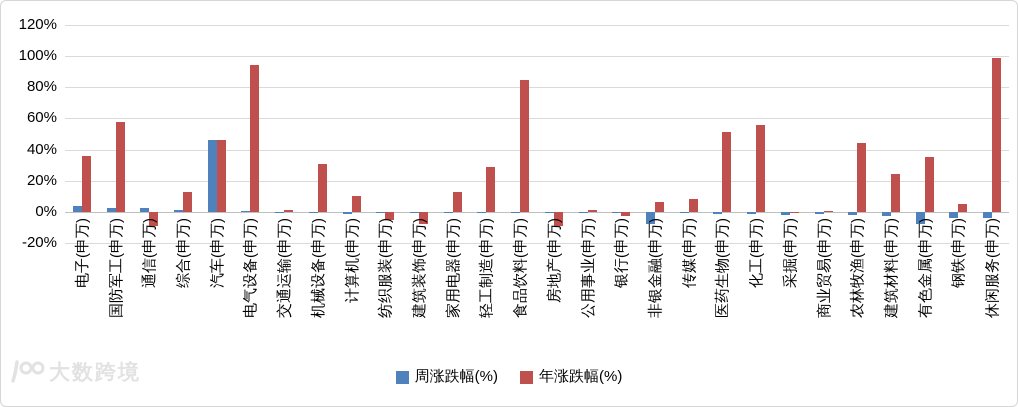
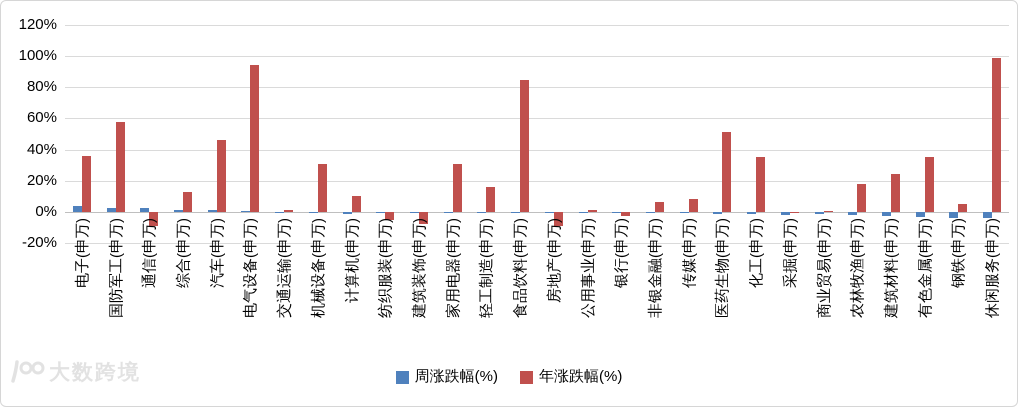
周涨跌幅(%)/汽车(申万): 46% -> 1%
年涨跌幅(%)/家用电器(申万): 13% -> 31%
年涨跌幅(%)/轻工制造(申万): 29% -> 16%
周涨跌幅(%)/非银金融(申万): -8% -> -1%
年涨跌幅(%)/化工(申万): 56% -> 35%
年涨跌幅(%)/农林牧渔(申万): 44% -> 18%
周涨跌幅(%)/有色金属(申万): -8% -> -3%
